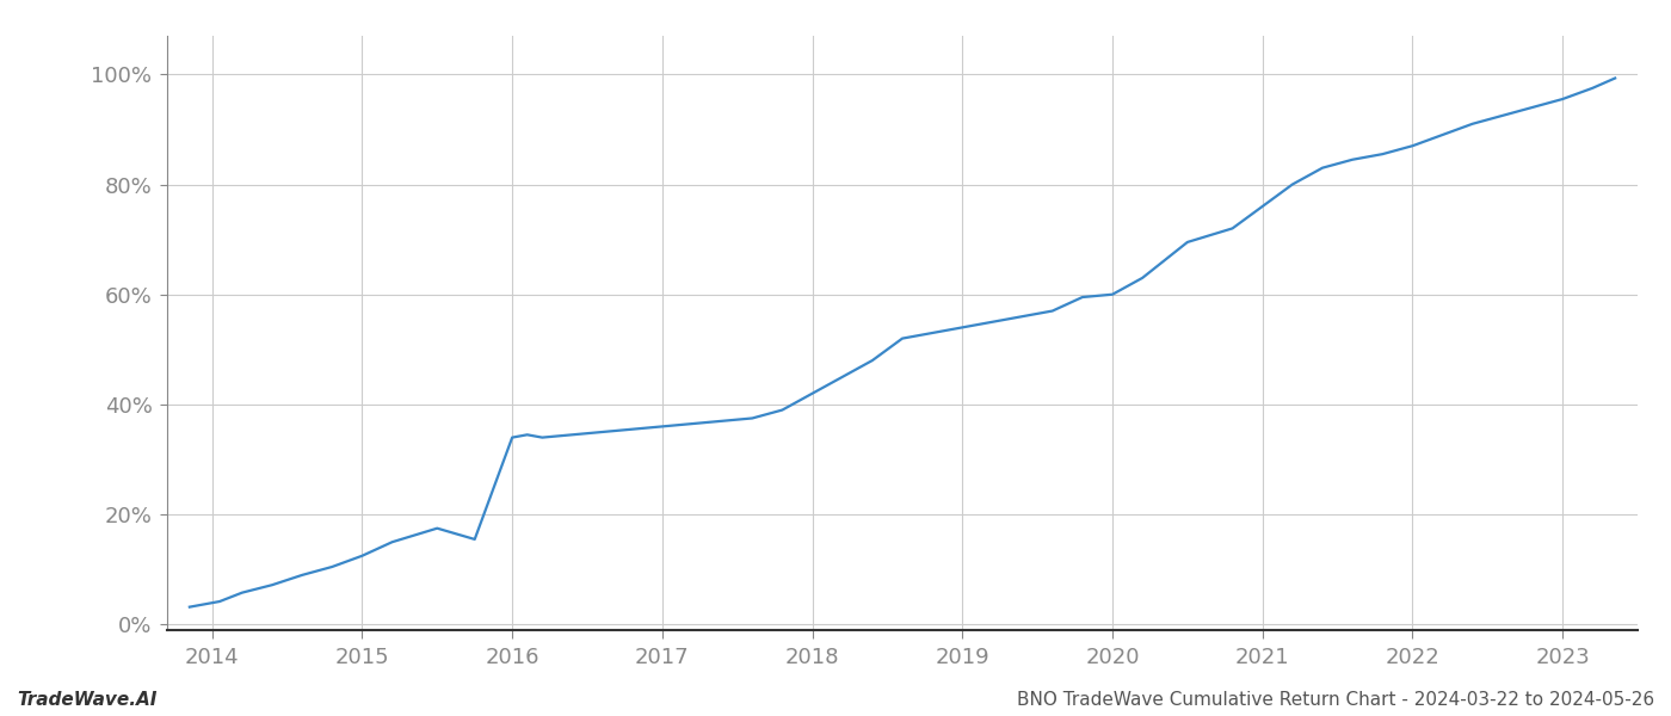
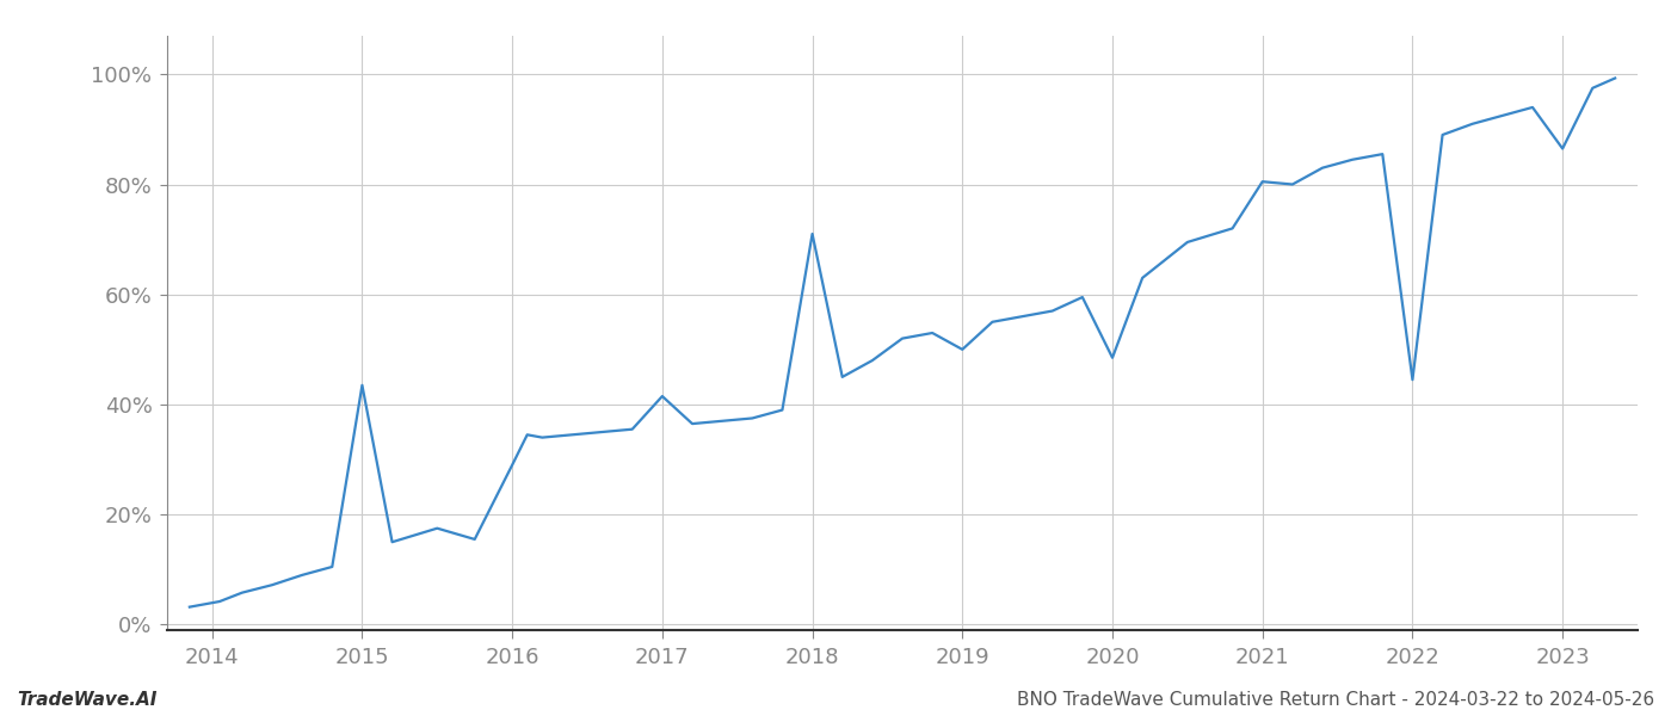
2015: 12.5% -> 43.5%
2016: 34.0% -> 29.0%
2017: 36.0% -> 41.5%
2018: 42.0% -> 71.0%
2019: 54.0% -> 50.0%
2020: 60.0% -> 48.5%
2021: 76.0% -> 80.5%
2022: 87.0% -> 44.5%
2023: 95.5% -> 86.5%
